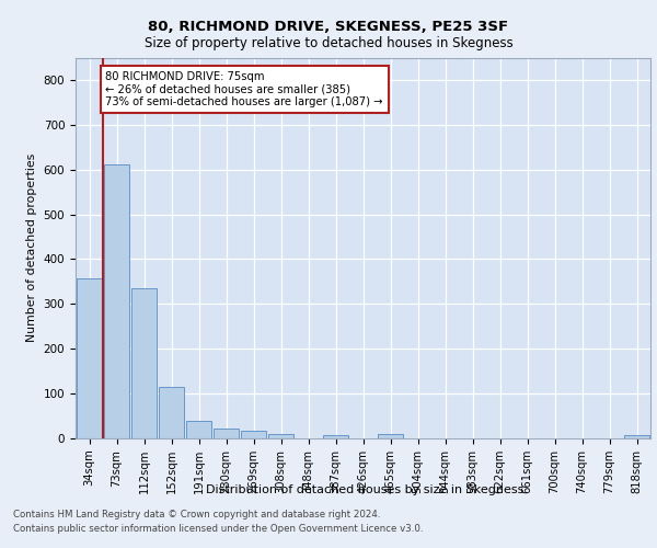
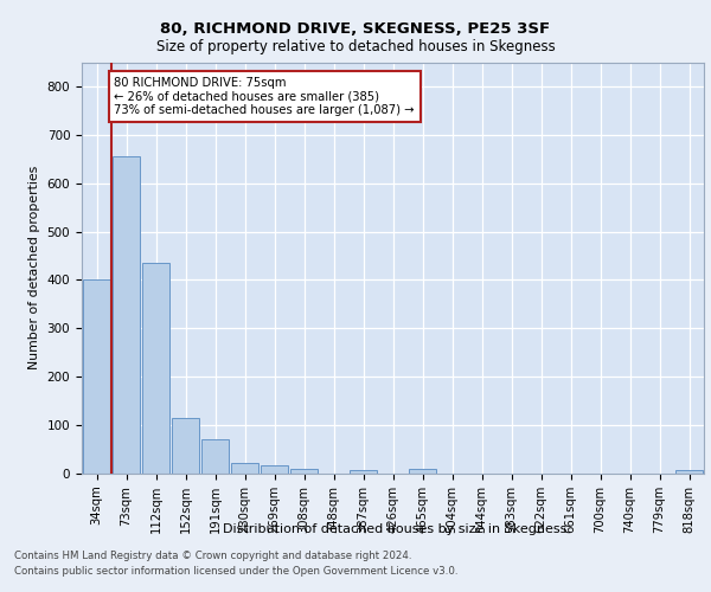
34sqm: 358 -> 400
73sqm: 612 -> 655
112sqm: 336 -> 435
191sqm: 38 -> 70
